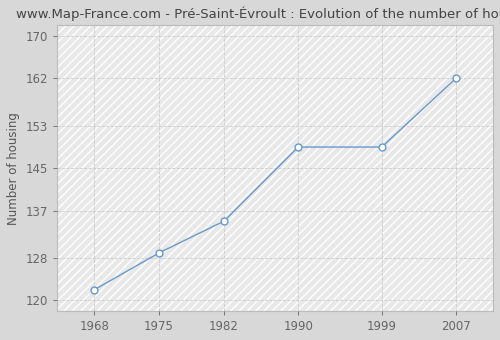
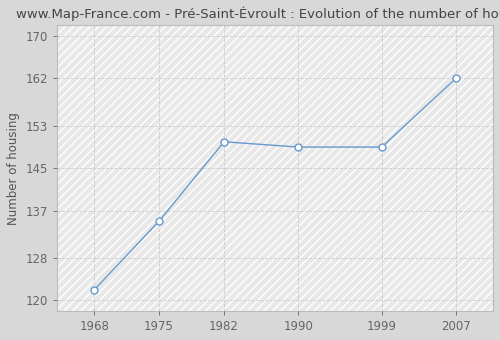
1975: 129 -> 135
1982: 135 -> 150
